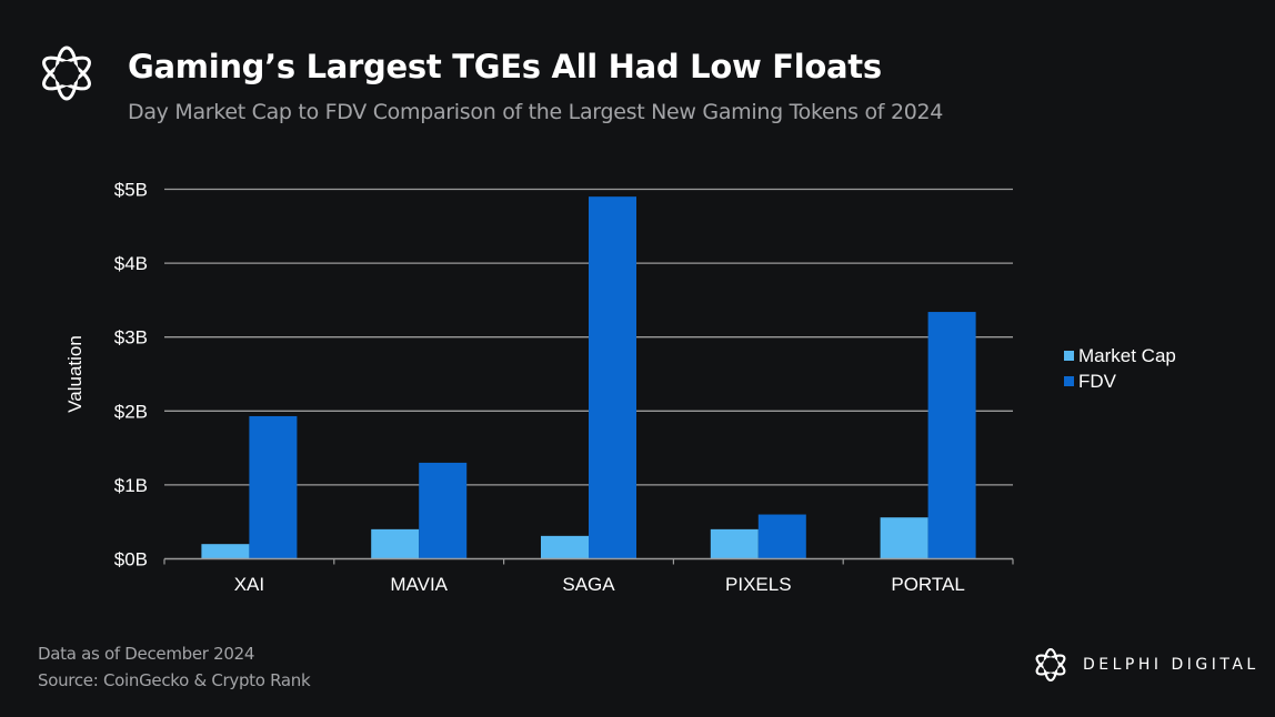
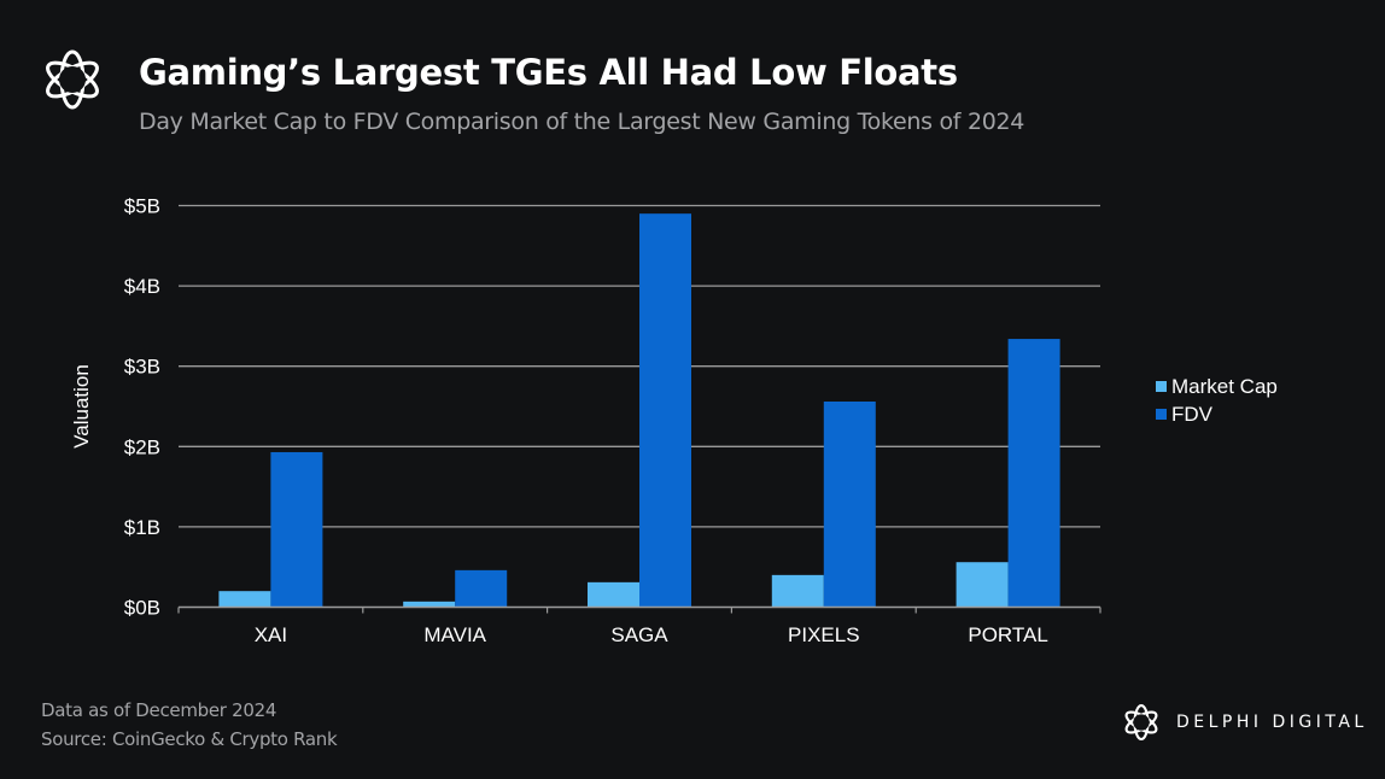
Market Cap/MAVIA: $0.4B -> $0.1B
FDV/MAVIA: $1.3B -> $0.5B
FDV/PIXELS: $0.6B -> $2.6B
